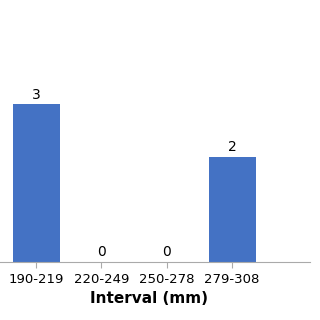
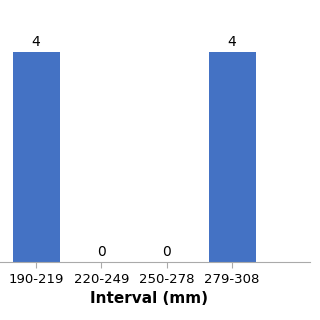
190-219: 3 -> 4
279-308: 2 -> 4
